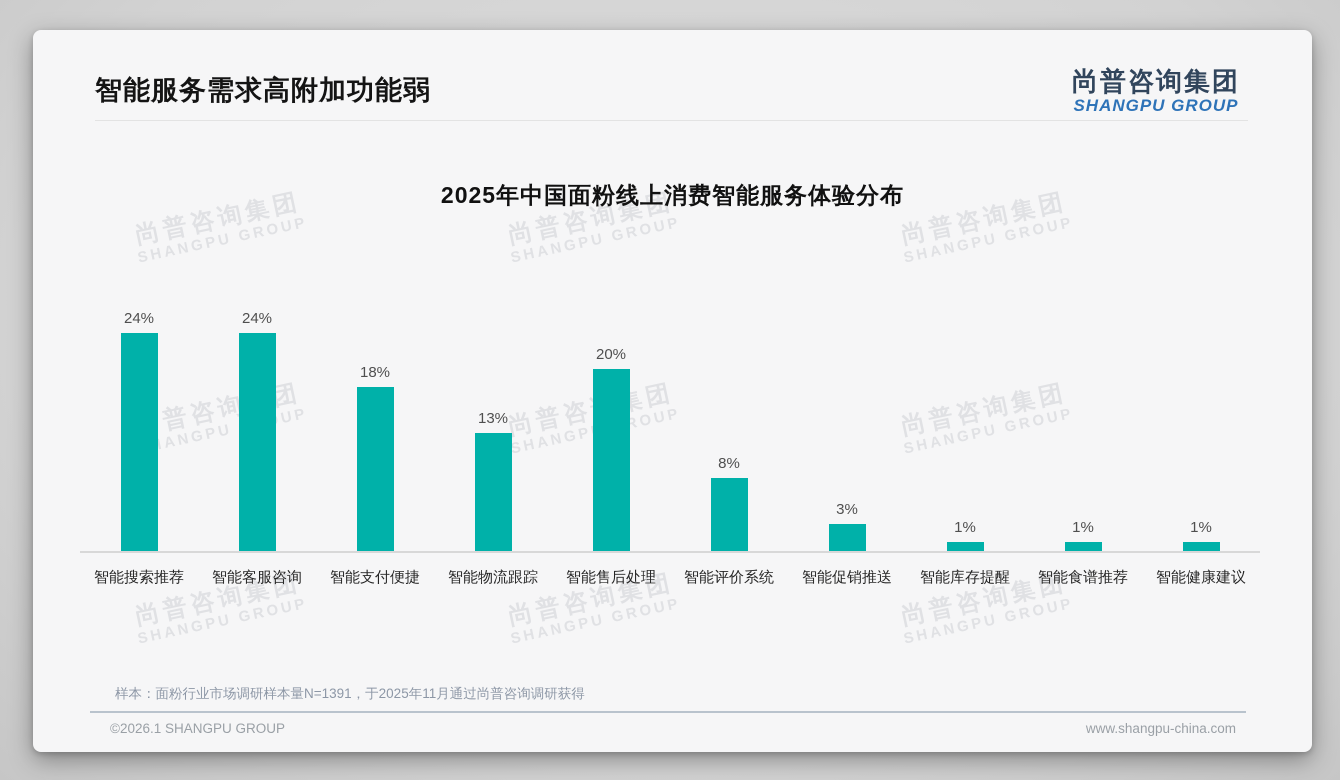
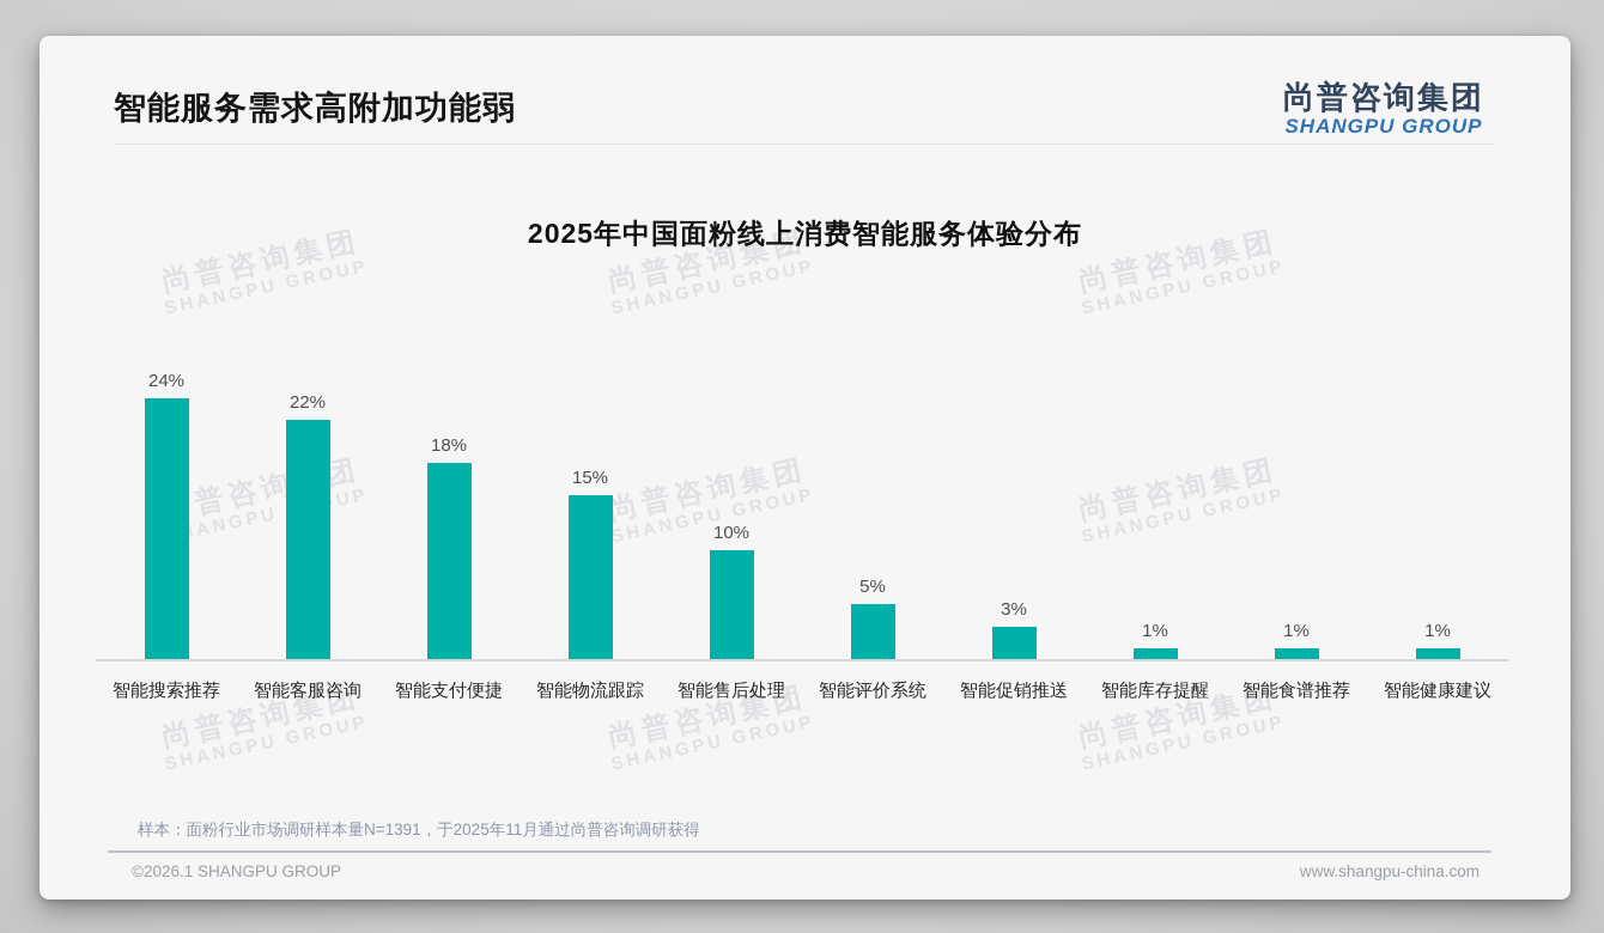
智能客服咨询: 24% -> 22%
智能物流跟踪: 13% -> 15%
智能售后处理: 20% -> 10%
智能评价系统: 8% -> 5%
